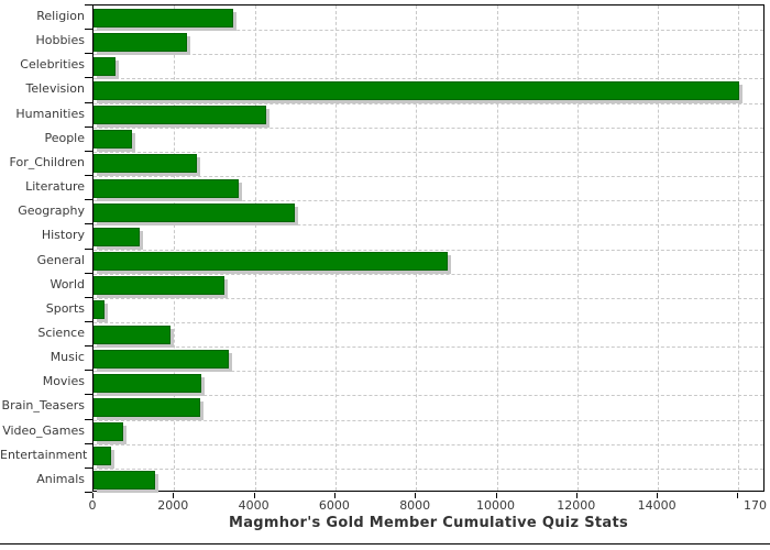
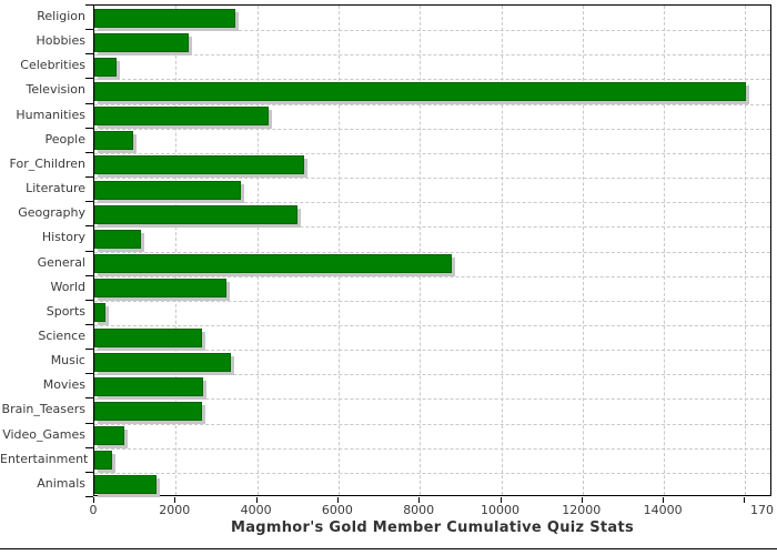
For_Children: 2500 -> 5100
Science: 1900 -> 2600
